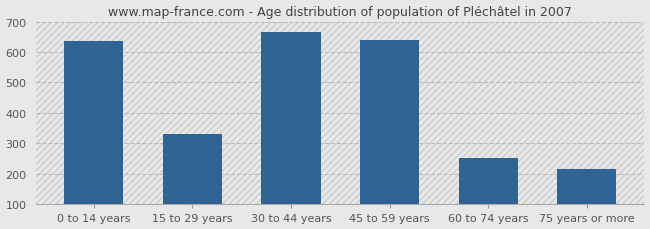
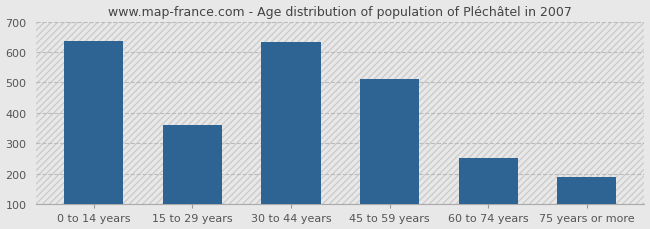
15 to 29 years: 330 -> 360
30 to 44 years: 665 -> 632
45 to 59 years: 640 -> 511
75 years or more: 215 -> 190
